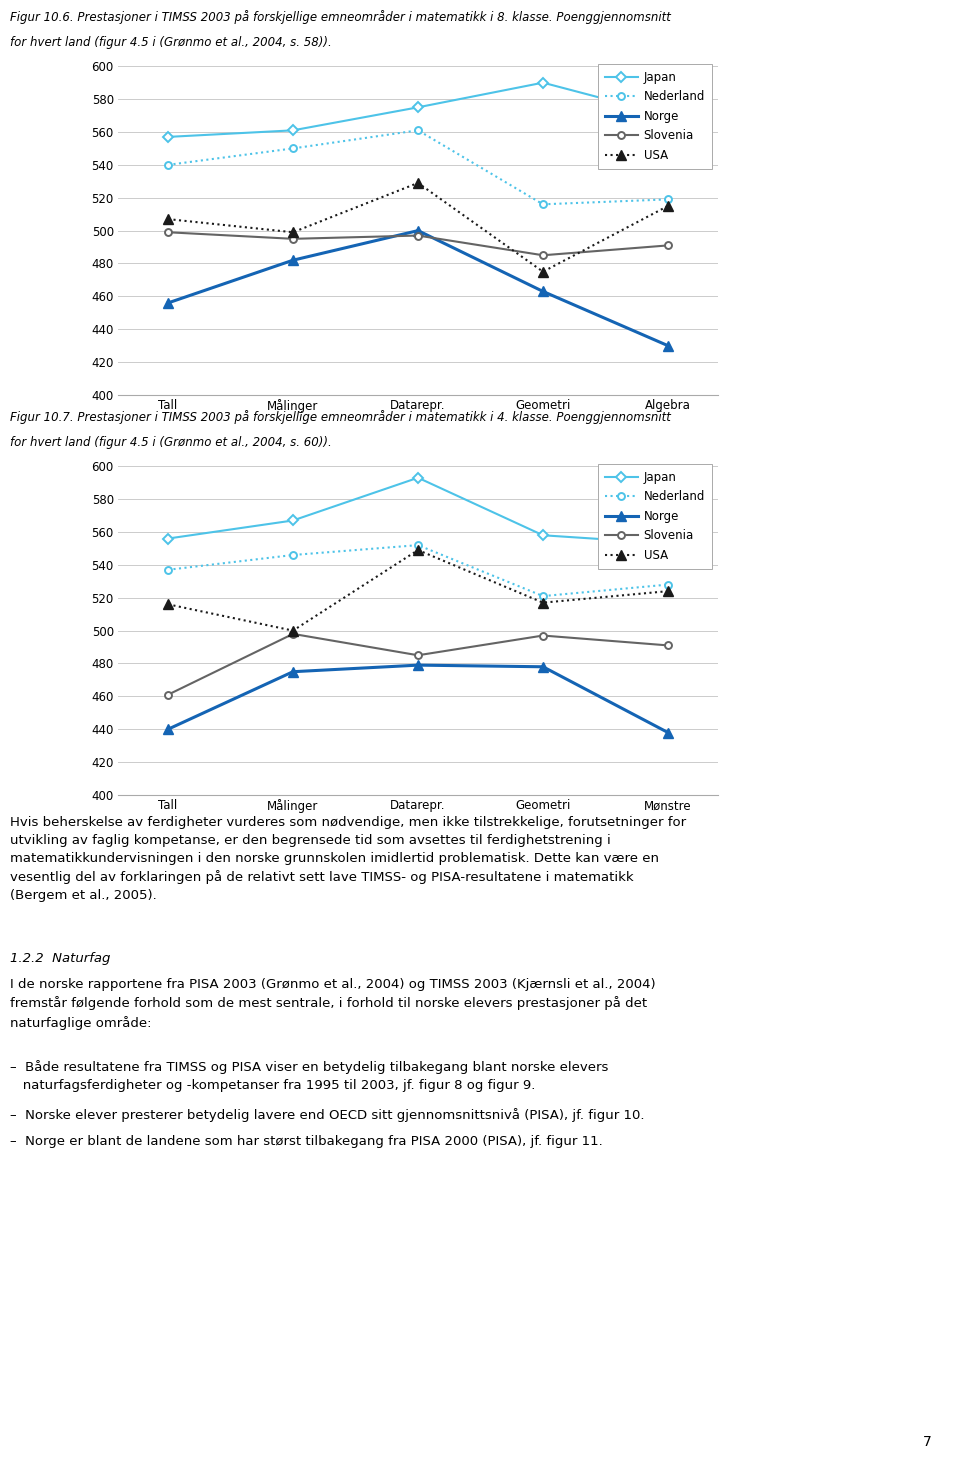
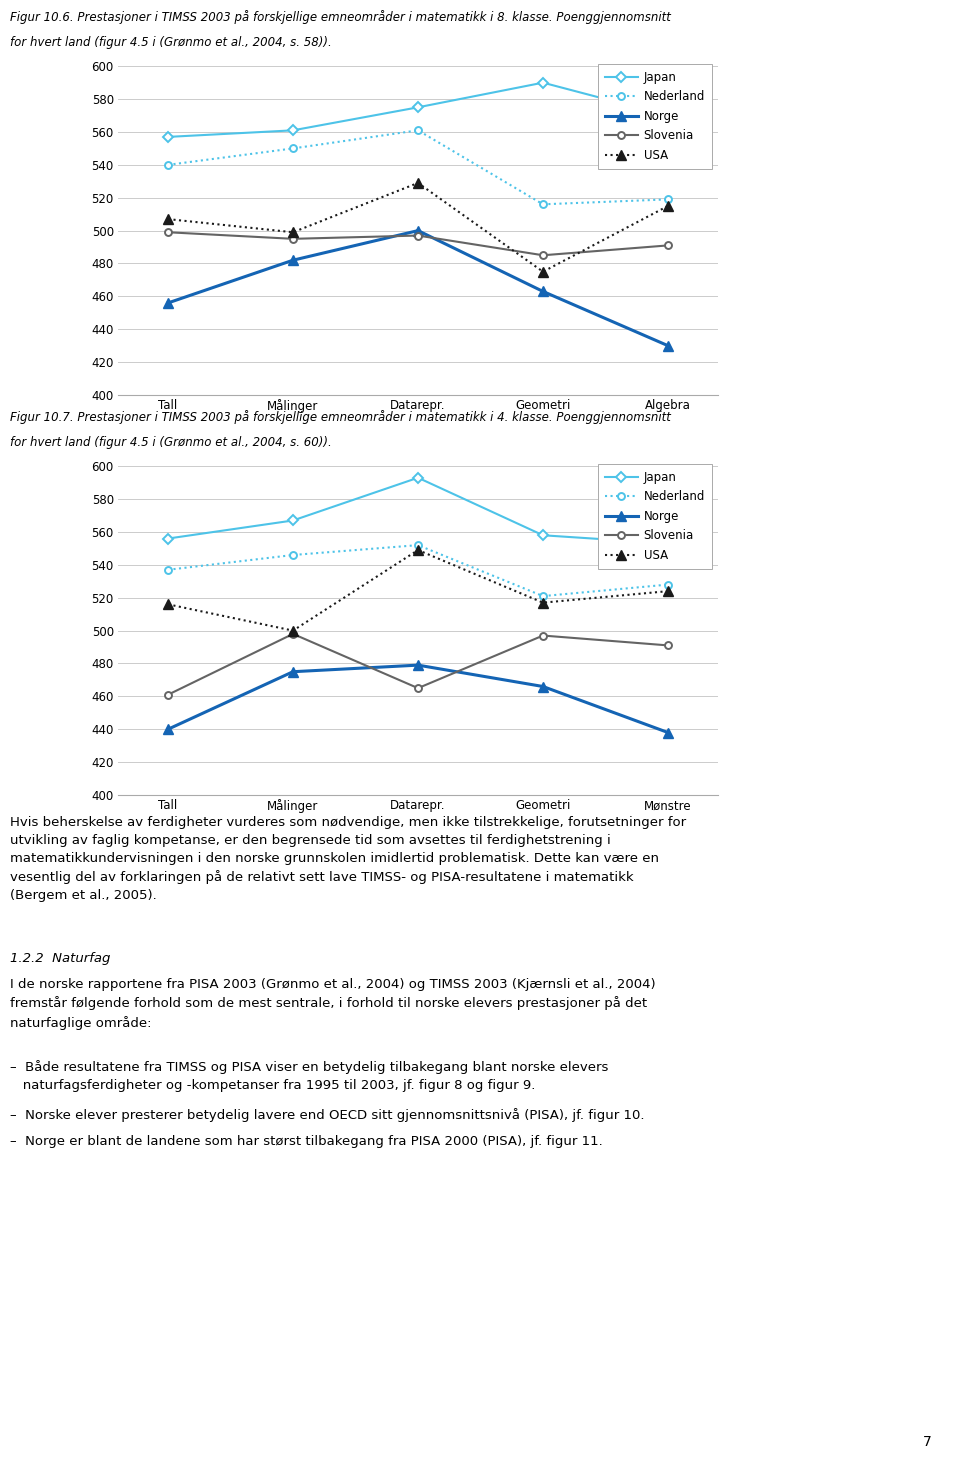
Slovenia/Datarepr.: 485 -> 465
Norge/Geometri: 478 -> 466
